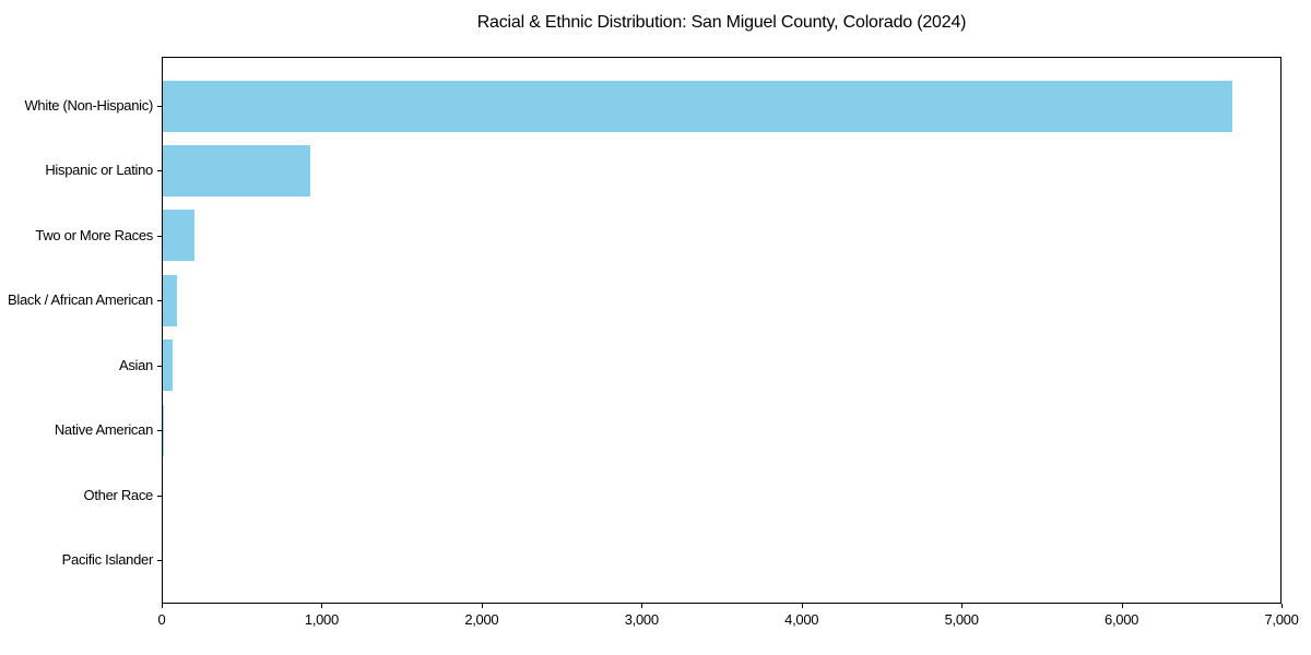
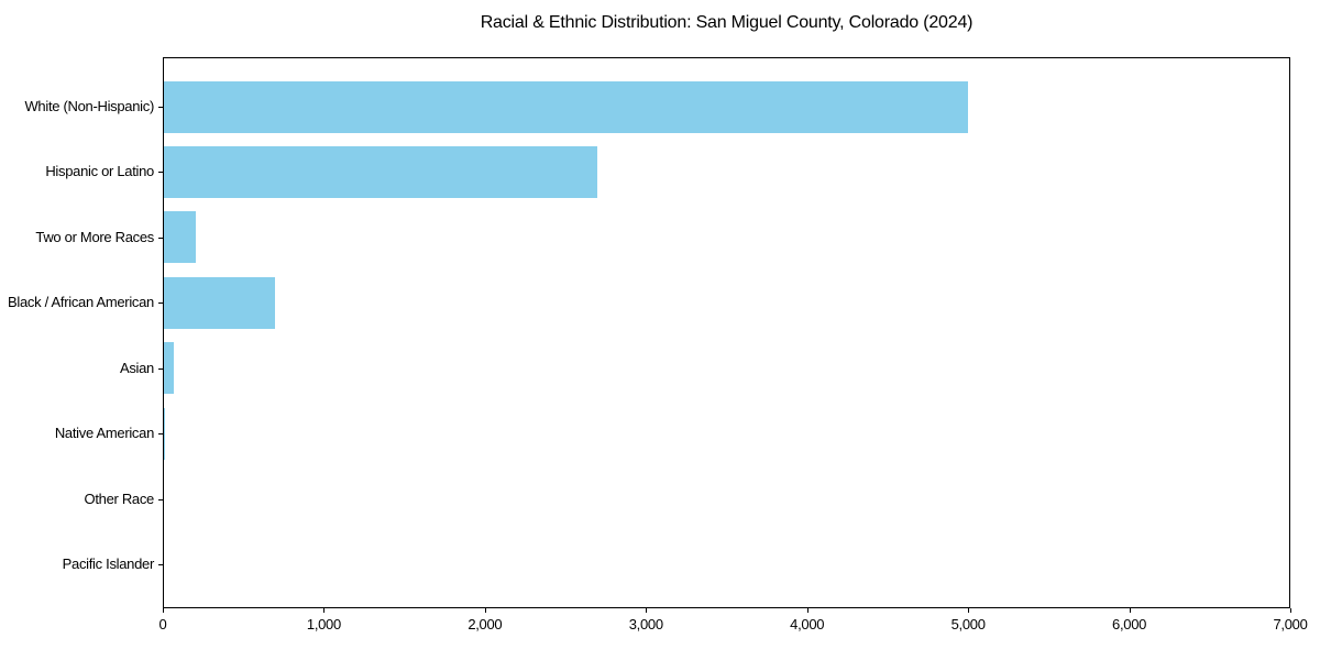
White (Non-Hispanic): 6680 -> 4990
Hispanic or Latino: 920 -> 2690
Black / African American: 90 -> 690
